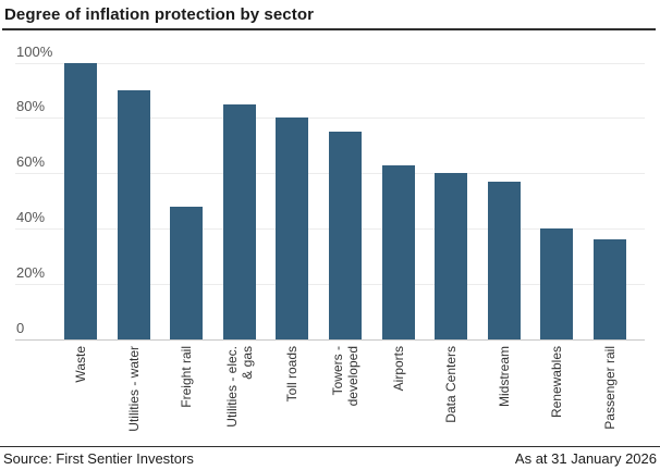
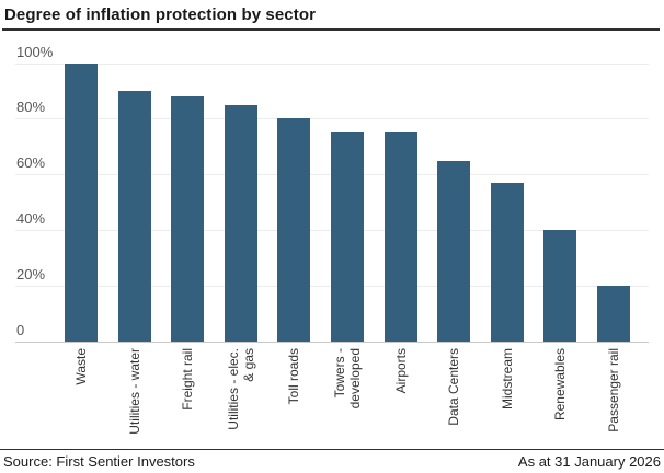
Freight rail: 48% -> 88%
Airports: 63% -> 75%
Data Centers: 60% -> 65%
Passenger rail: 36% -> 20%
